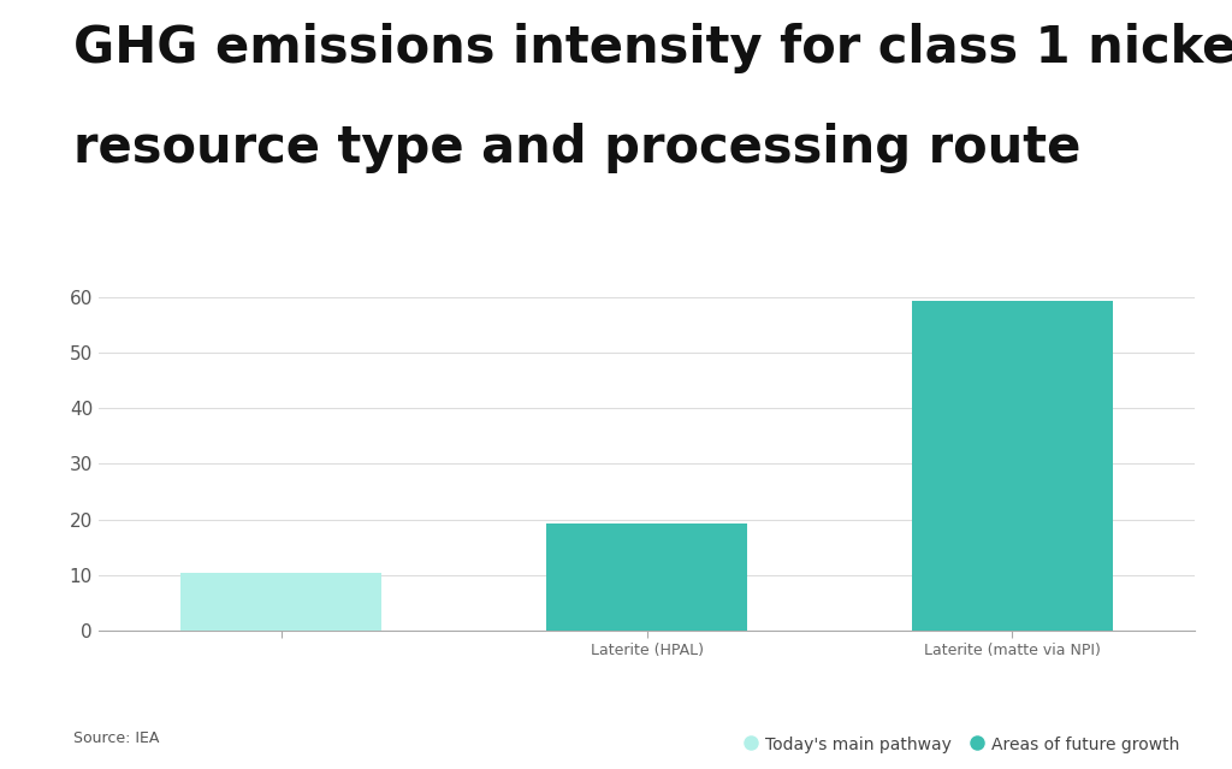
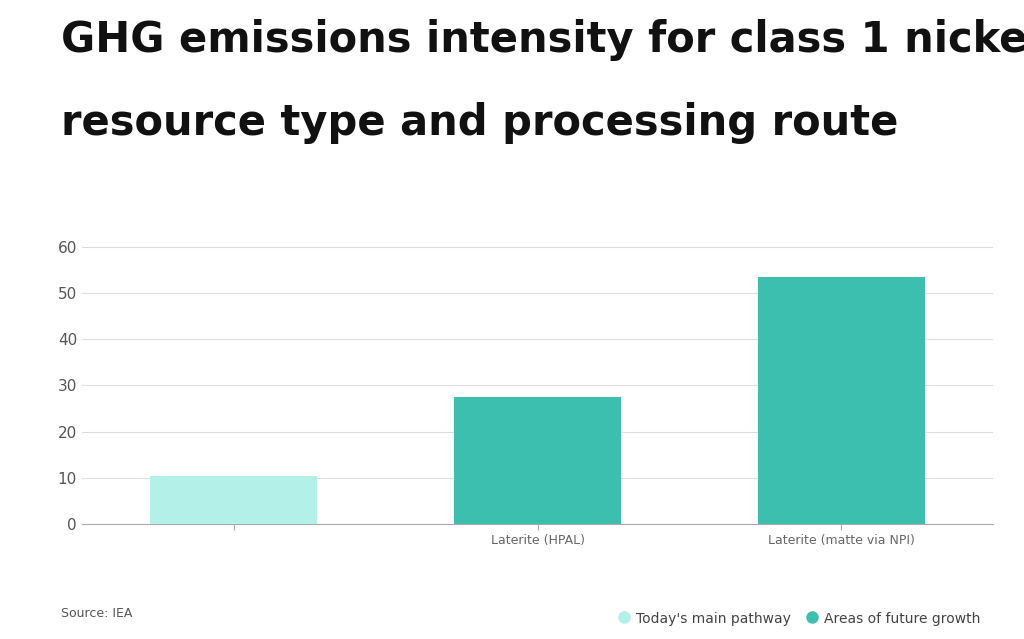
Laterite (HPAL): 19.2 -> 27.5
Laterite (matte via NPI): 59.3 -> 53.5
